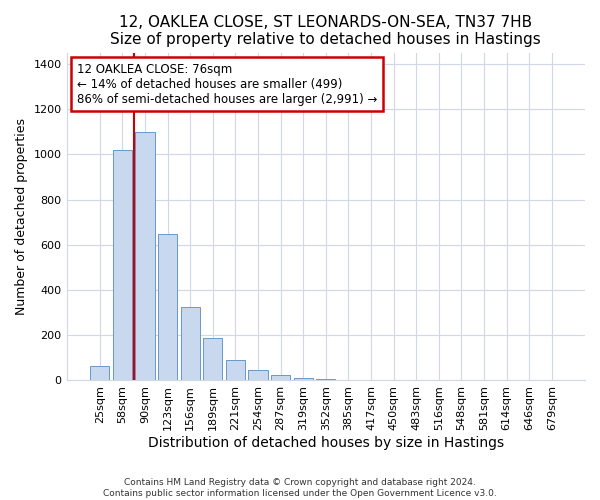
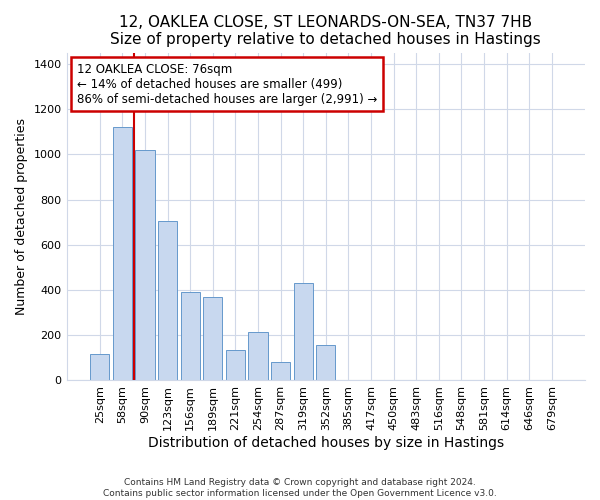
25sqm: 65 -> 115
58sqm: 1020 -> 1120
90sqm: 1100 -> 1020
123sqm: 650 -> 705
156sqm: 325 -> 390
189sqm: 190 -> 370
221sqm: 90 -> 135
254sqm: 48 -> 215
287sqm: 22 -> 80
319sqm: 10 -> 430
352sqm: 5 -> 155
